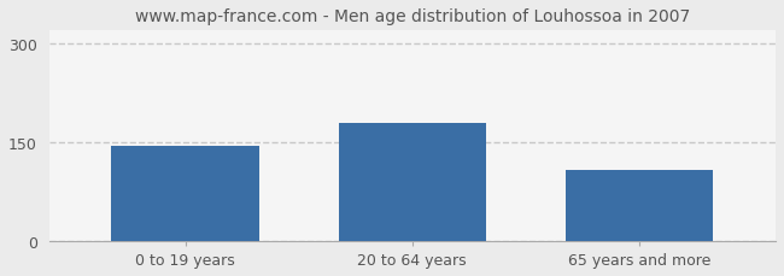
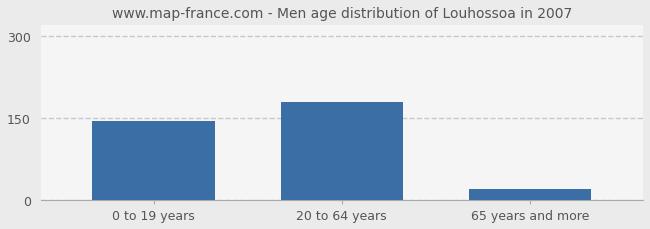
65 years and more: 108 -> 21
